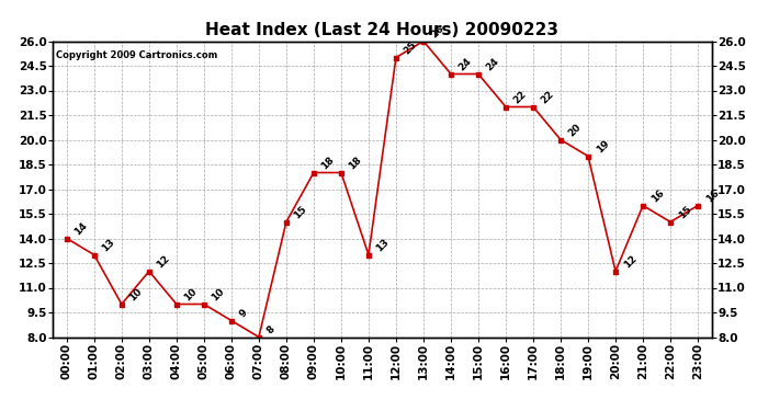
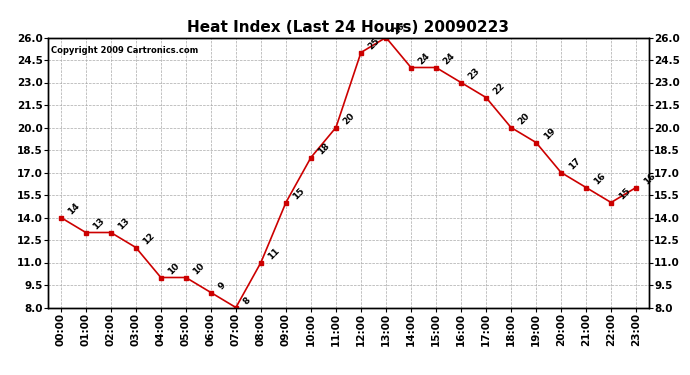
02:00: 10 -> 13
08:00: 15 -> 11
09:00: 18 -> 15
11:00: 13 -> 20
16:00: 22 -> 23
20:00: 12 -> 17
